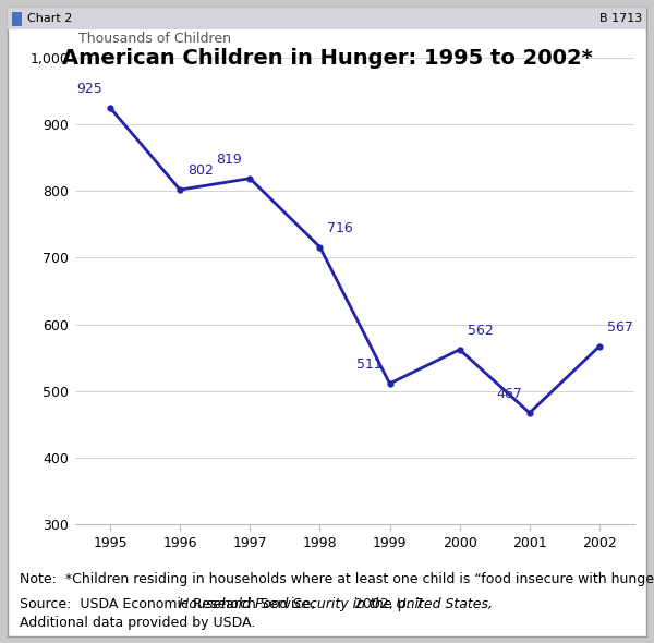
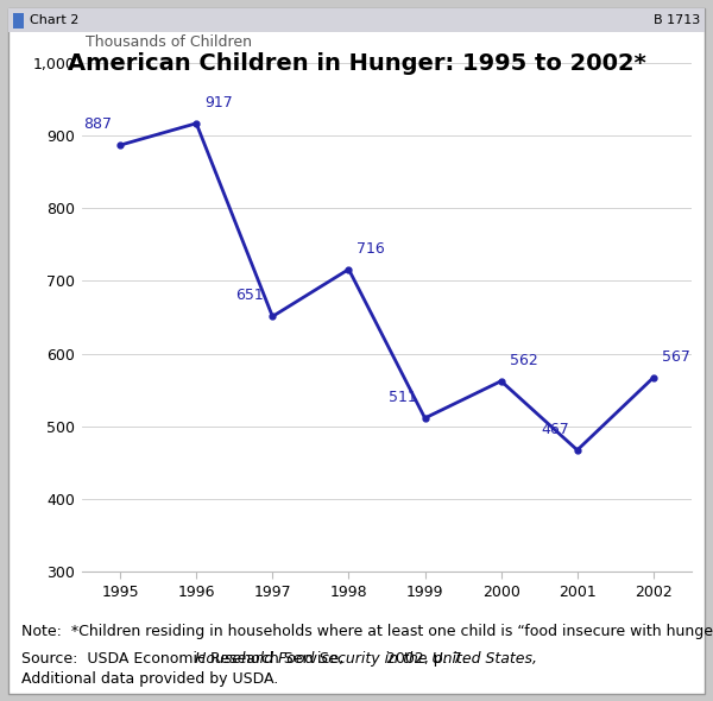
1995: 925 -> 887
1996: 802 -> 917
1997: 819 -> 651
